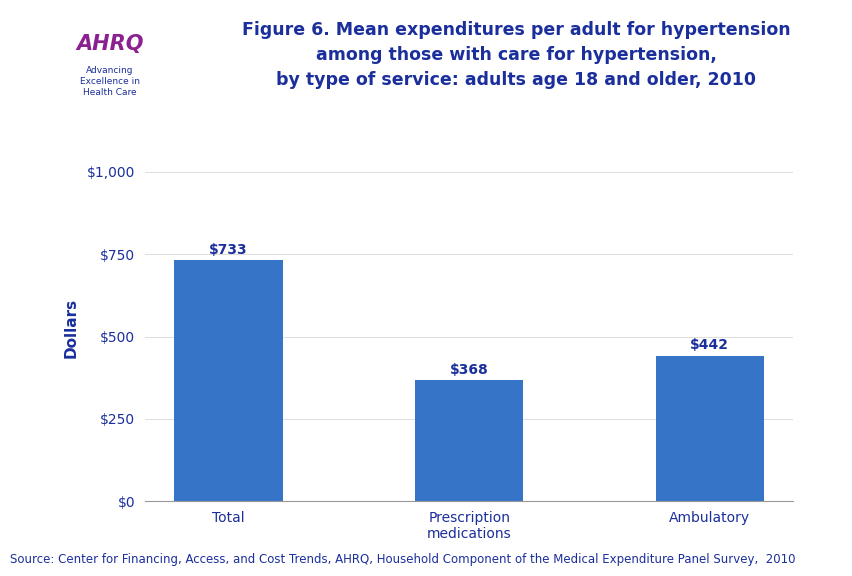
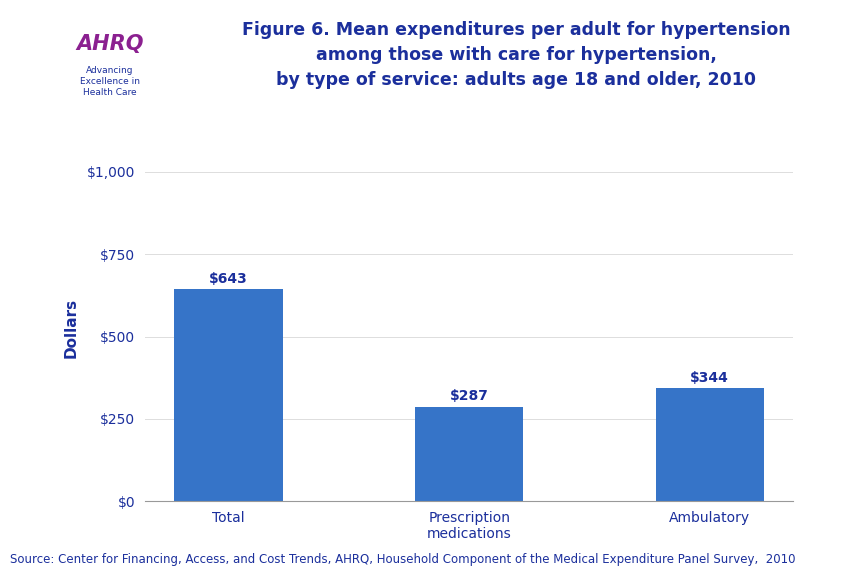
Total: $733 -> $643
Prescription medications: $368 -> $287
Ambulatory: $442 -> $344
